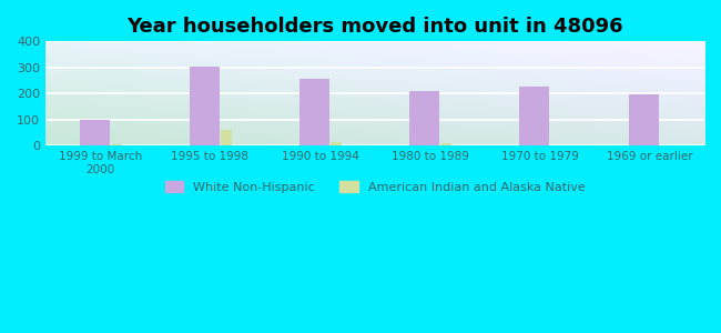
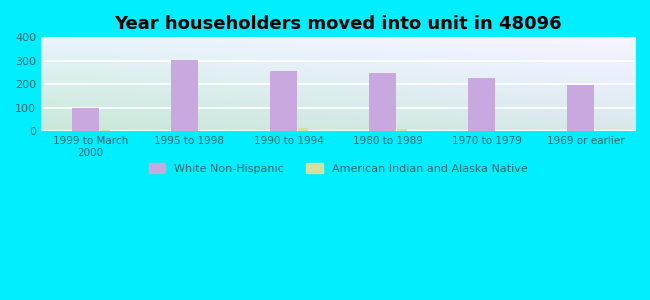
American Indian and Alaska Native/1995 to 1998: 60 -> 2
White Non-Hispanic/1980 to 1989: 210 -> 248
